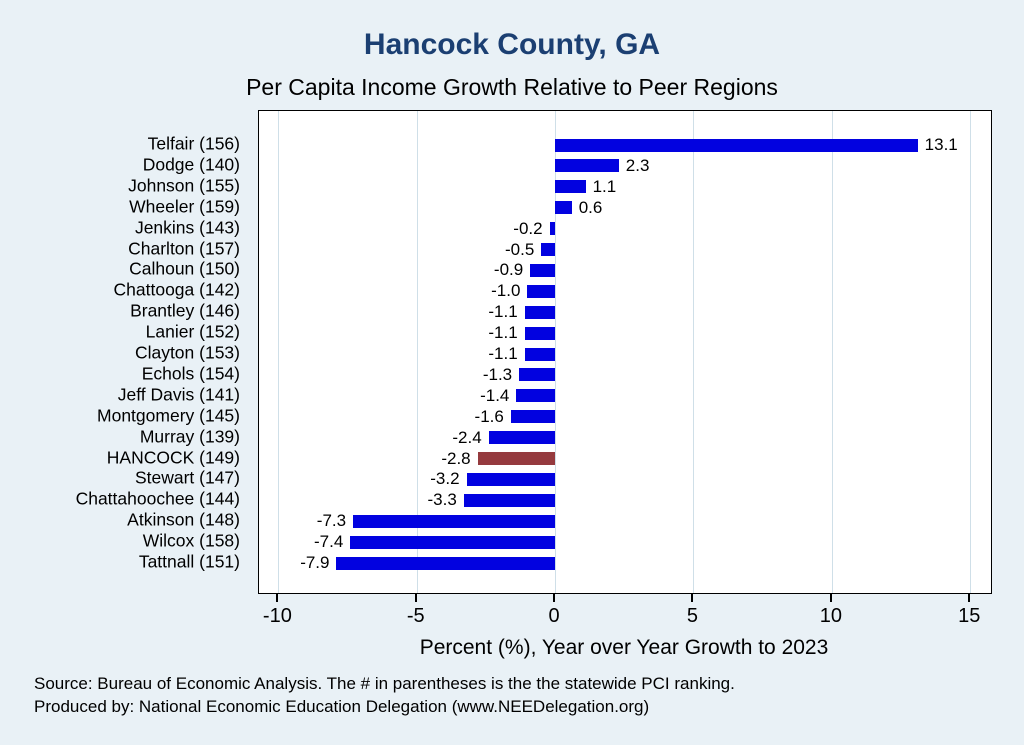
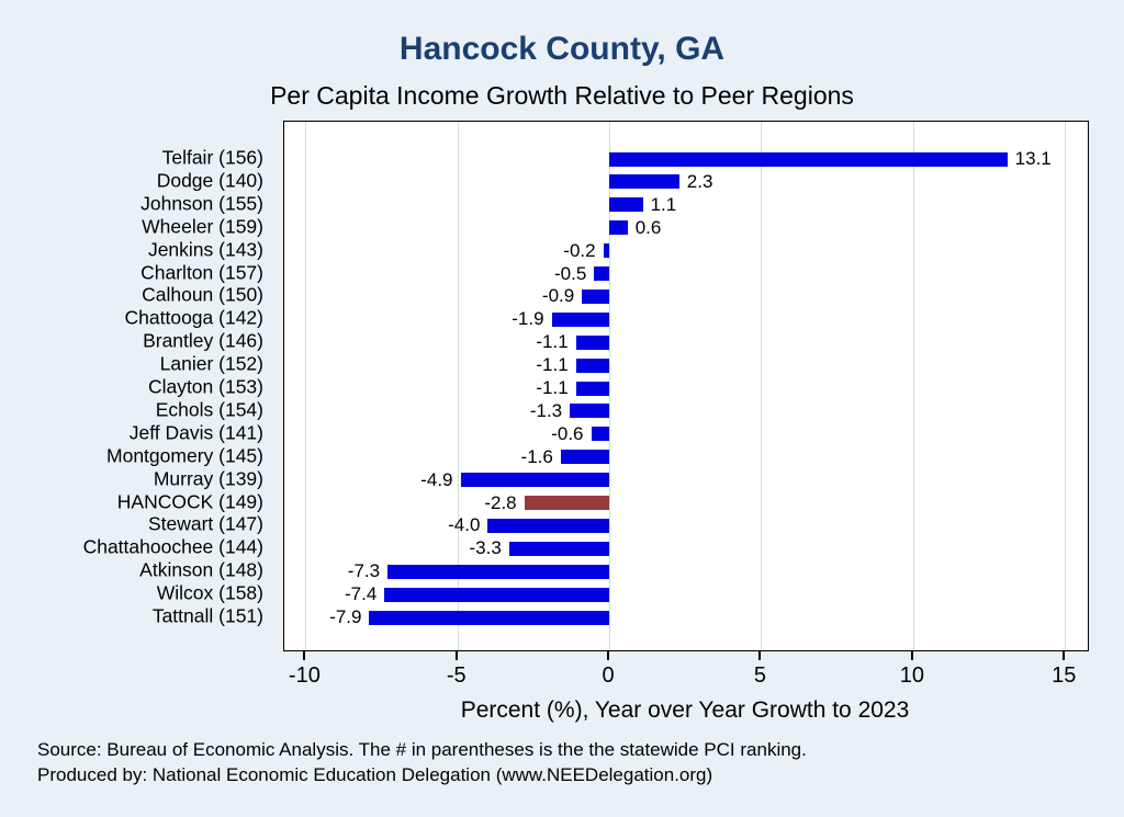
Chattooga (142): -1.0 -> -1.9
Jeff Davis (141): -1.4 -> -0.6
Murray (139): -2.4 -> -4.9
Stewart (147): -3.2 -> -4.0
